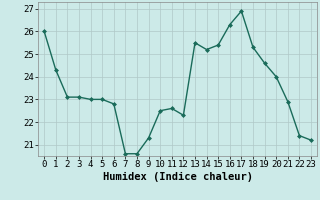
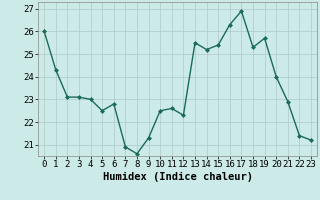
5: 23.0 -> 22.5
7: 20.6 -> 20.9
19: 24.6 -> 25.7
